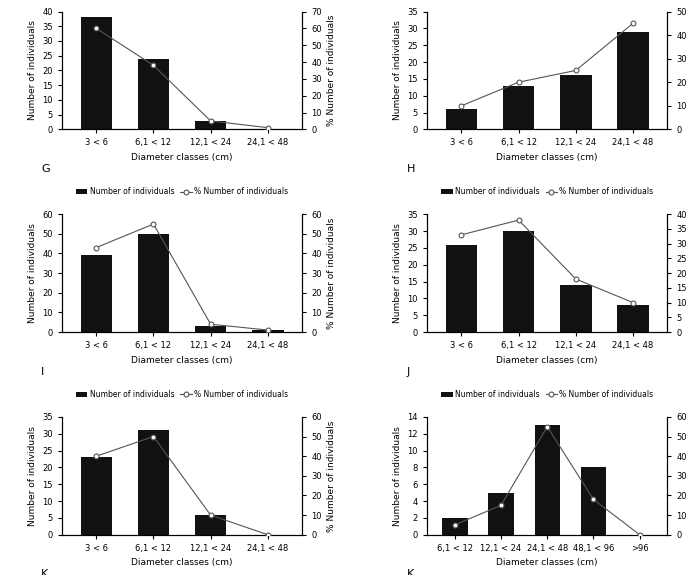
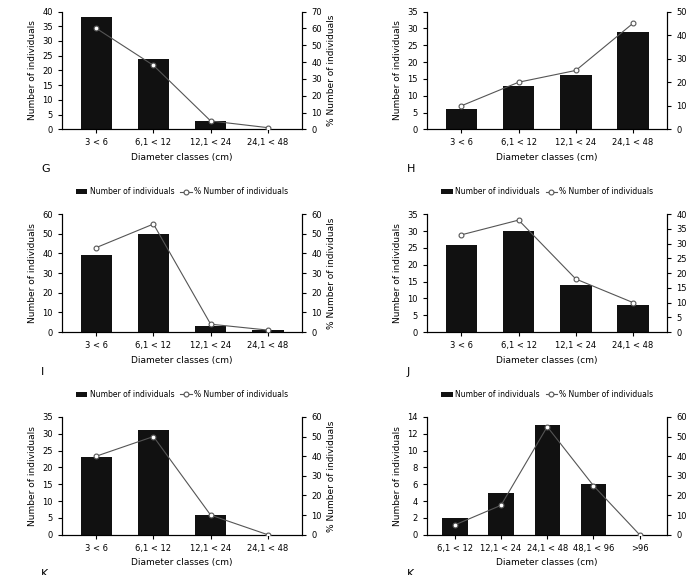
Number of individuals/48,1 < 96: 8 -> 6
% Number of individuals/48,1 < 96: 18 -> 25
